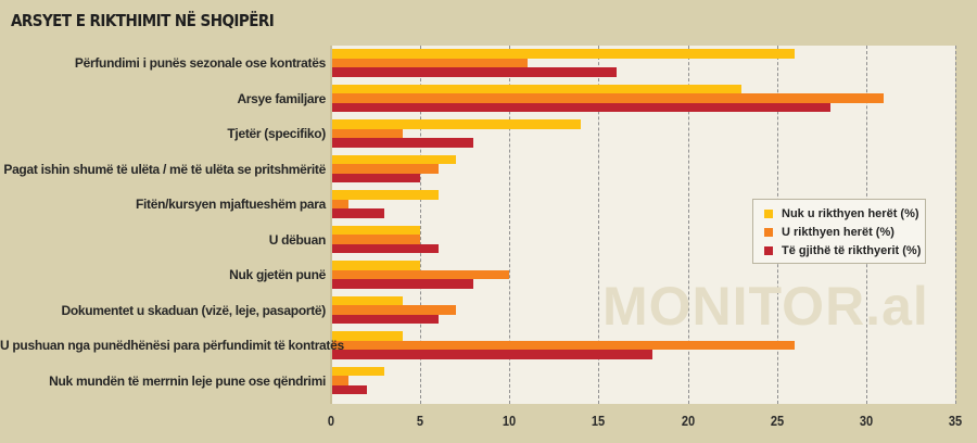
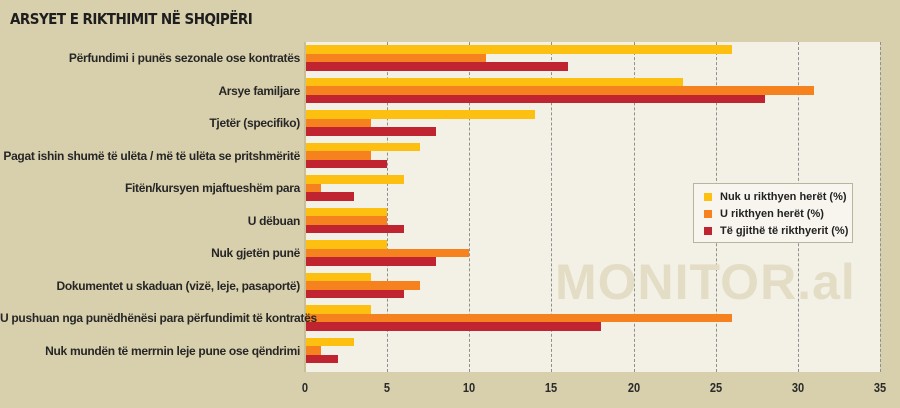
U rikthyen herët (%)/Pagat ishin shumë të ulëta / më të ulëta se pritshmëritë: 6 -> 4
